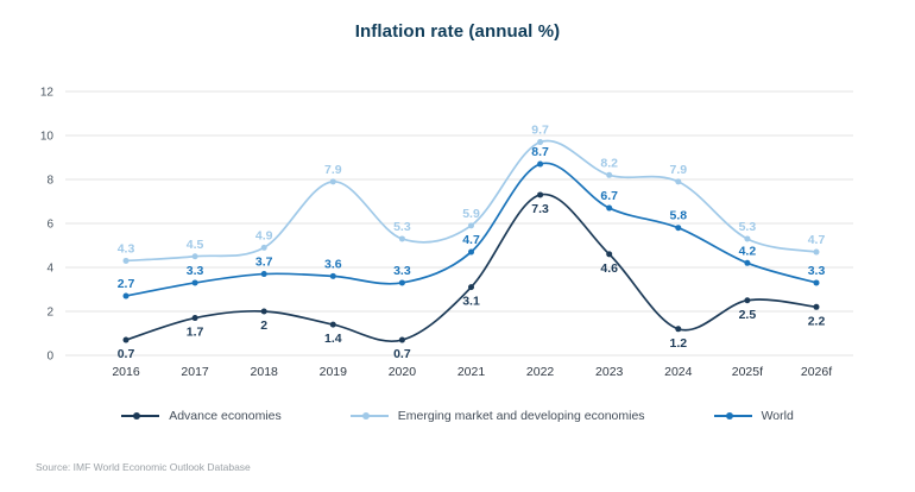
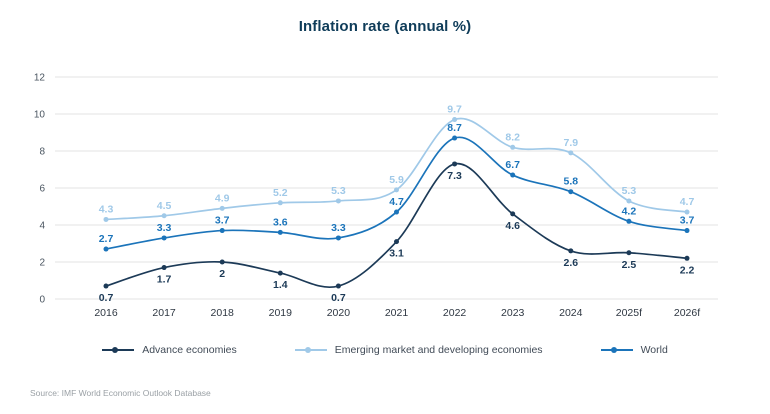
Emerging market and developing economies/2019: 7.9 -> 5.2
Advance economies/2024: 1.2 -> 2.6
World/2026f: 3.3 -> 3.7
